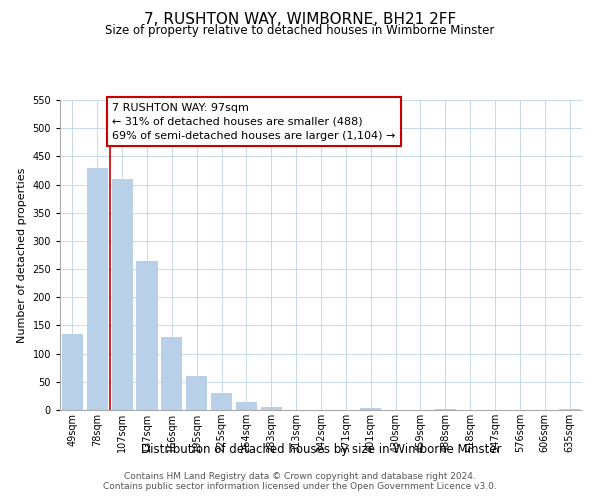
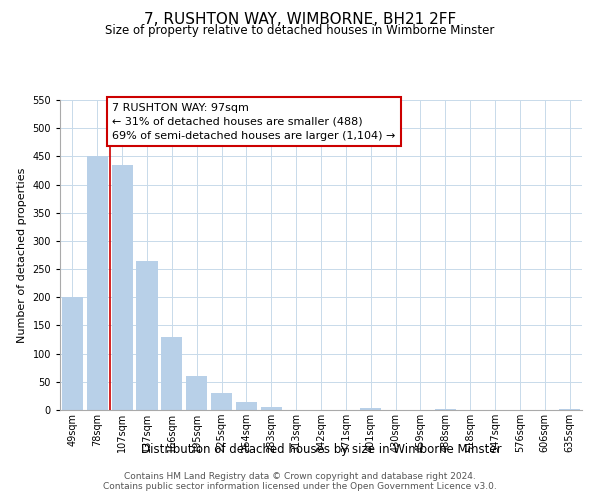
49sqm: 134 -> 200
78sqm: 430 -> 450
107sqm: 410 -> 435
